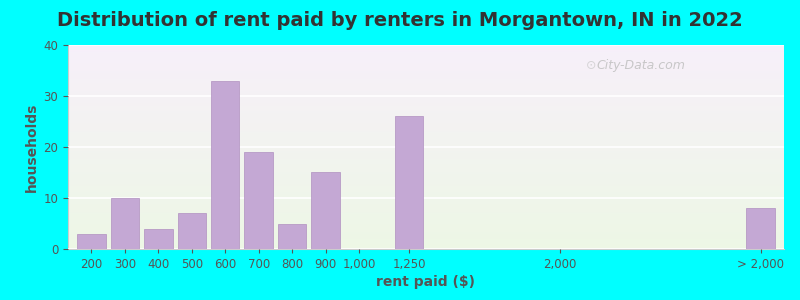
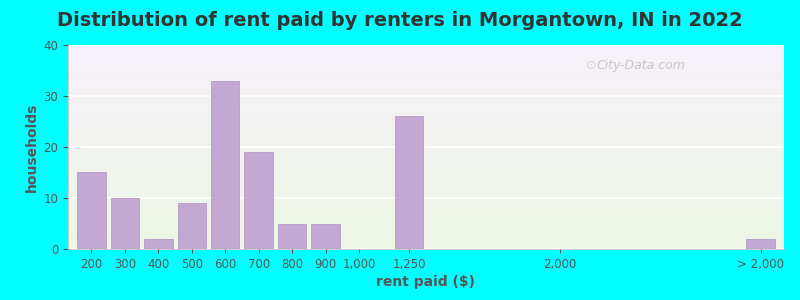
200: 3 -> 15
400: 4 -> 2
500: 7 -> 9
900: 15 -> 5
> 2,000: 8 -> 2
